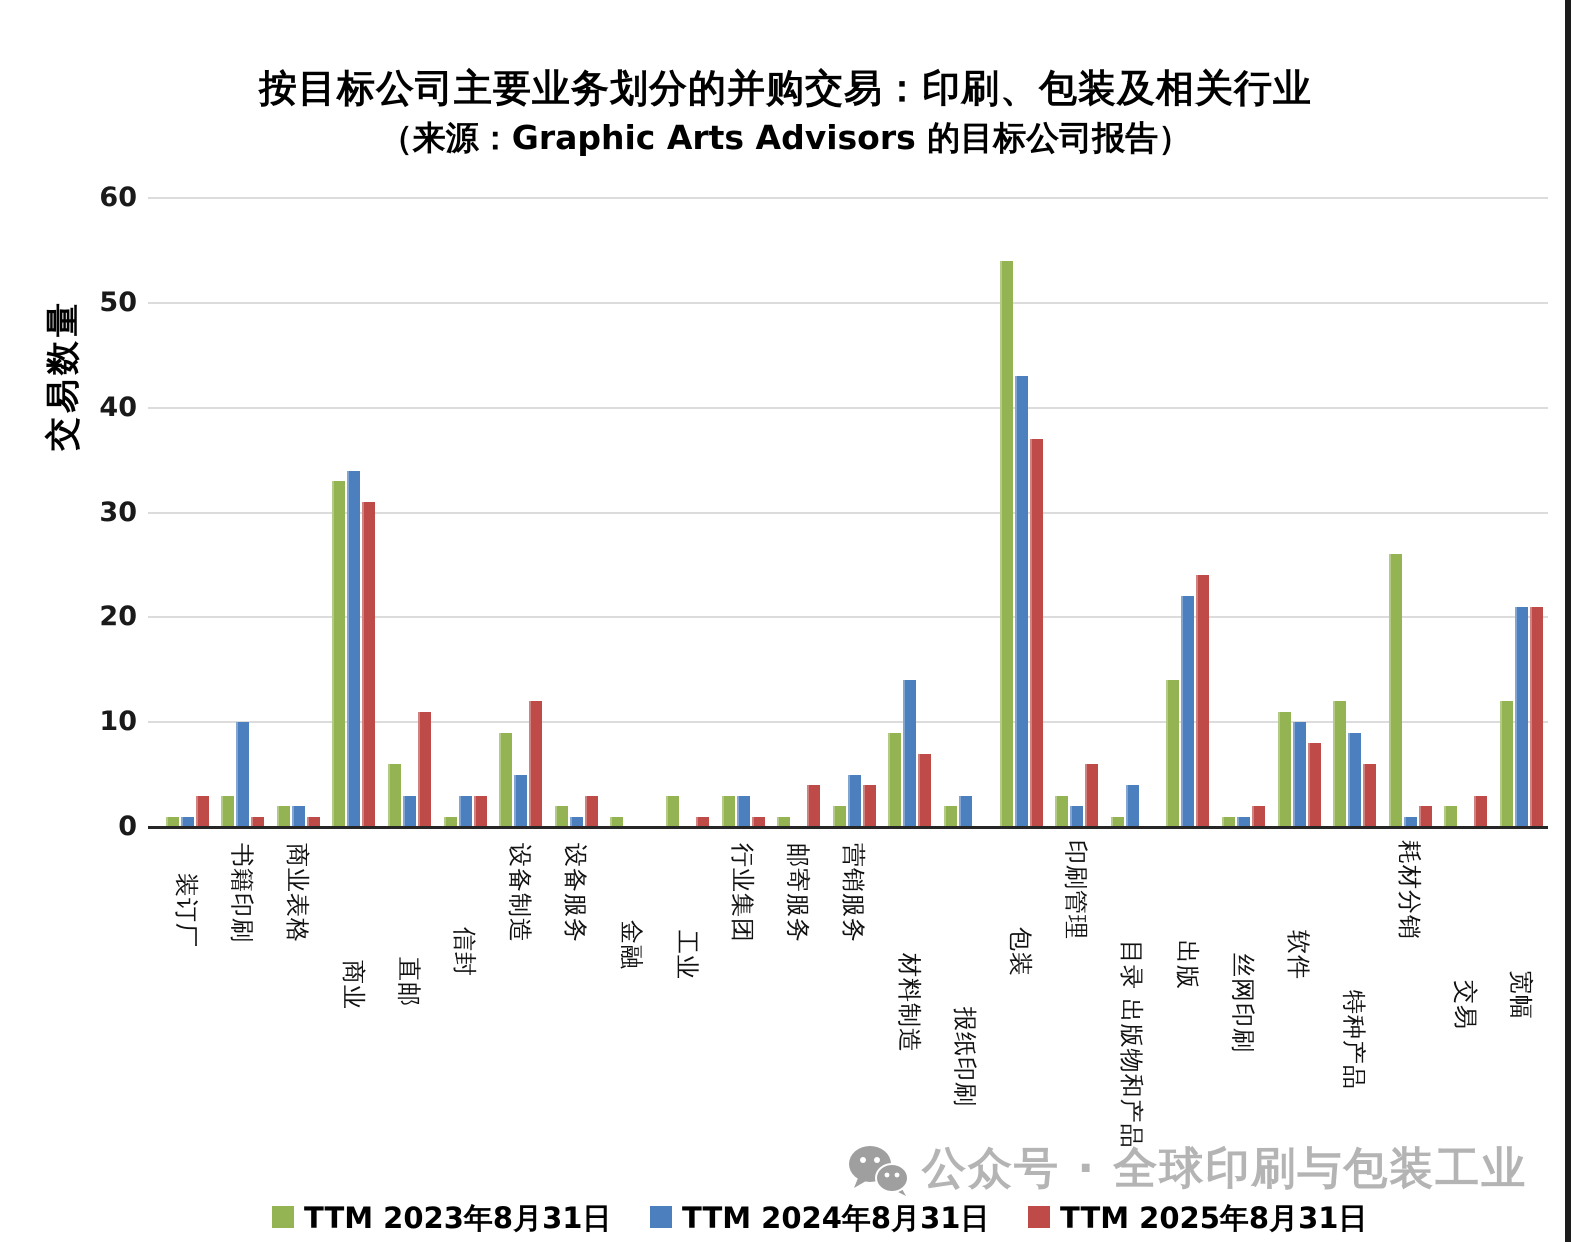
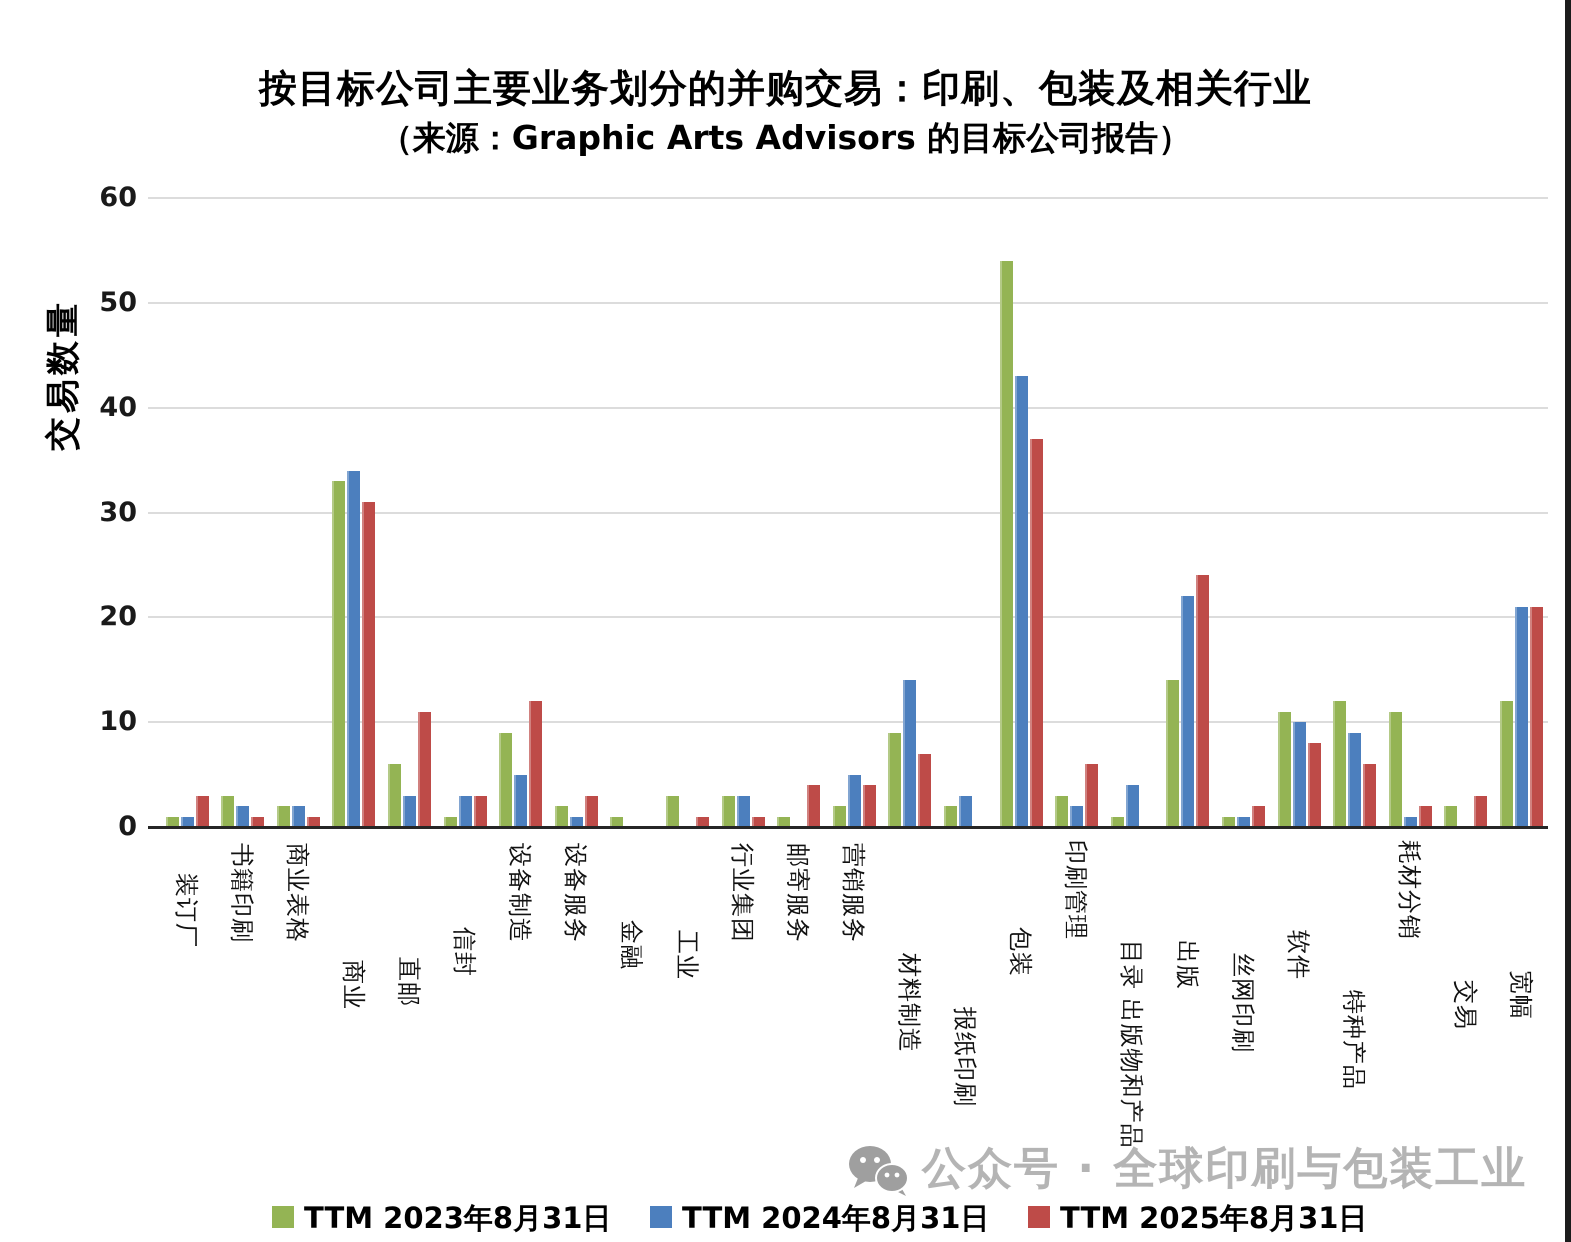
TTM 2024年8月31日/书籍印刷: 10 -> 2
TTM 2023年8月31日/耗材分销: 26 -> 11
